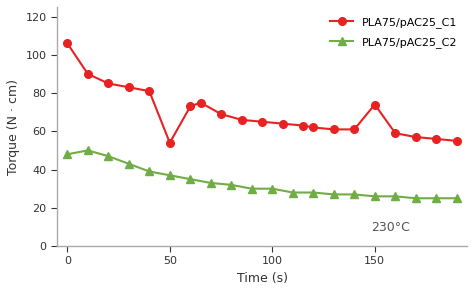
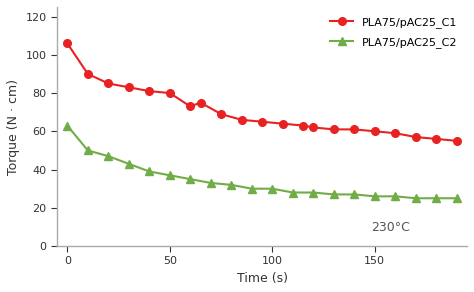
PLA75/pAC25_C2/0: 48 -> 63
PLA75/pAC25_C1/50: 54 -> 80
PLA75/pAC25_C1/150: 74 -> 60
